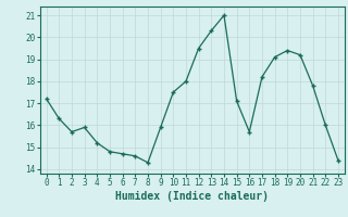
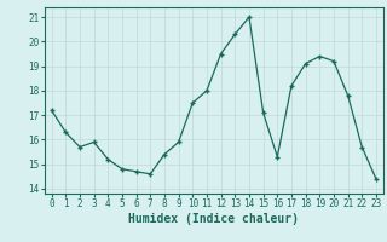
8: 14.3 -> 15.4
16: 15.7 -> 15.3
22: 16.0 -> 15.7
